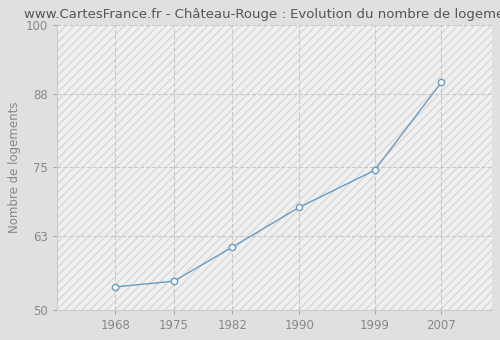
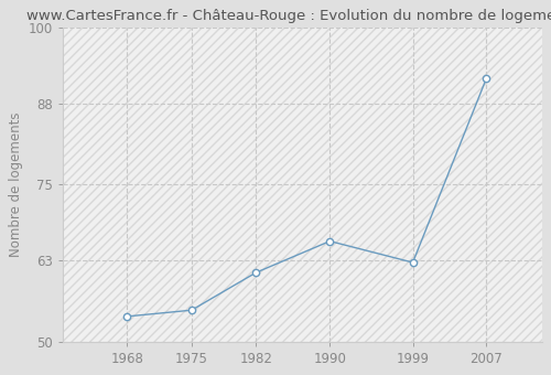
1990: 68.0 -> 66.0
1999: 74.5 -> 62.6
2007: 90.0 -> 92.0
